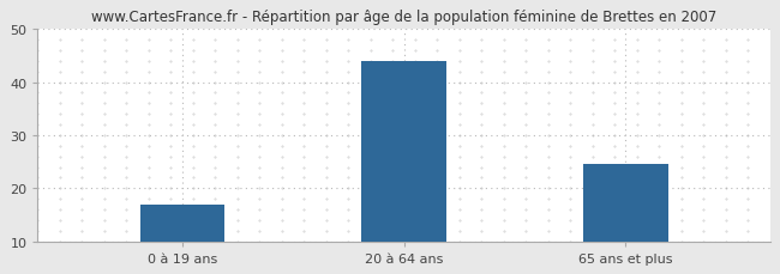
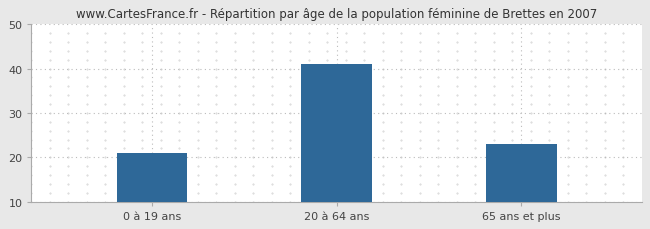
0 à 19 ans: 17.0 -> 21.0
20 à 64 ans: 44.0 -> 41.0
65 ans et plus: 24.5 -> 23.0
